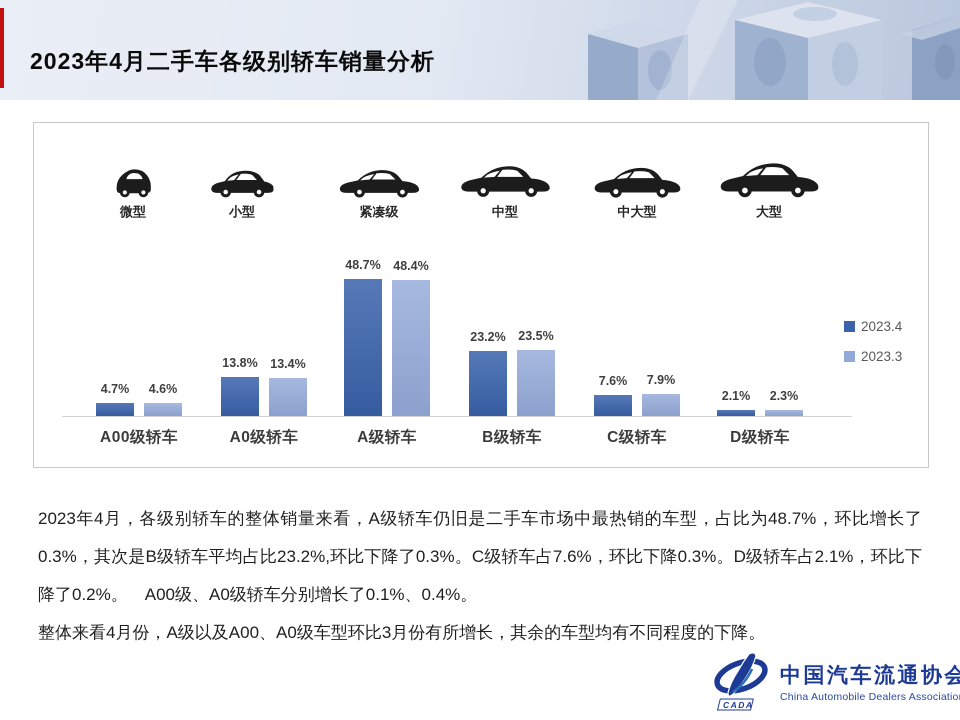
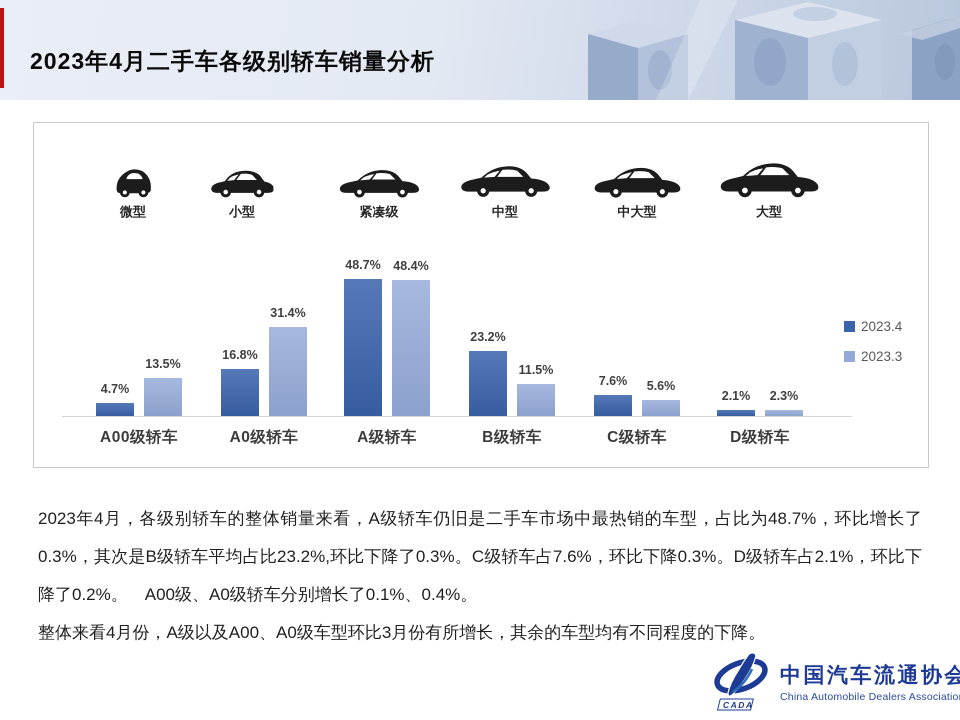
2023.3/A00级轿车: 4.6% -> 13.5%
2023.4/A0级轿车: 13.8% -> 16.8%
2023.3/A0级轿车: 13.4% -> 31.4%
2023.3/B级轿车: 23.5% -> 11.5%
2023.3/C级轿车: 7.9% -> 5.6%
